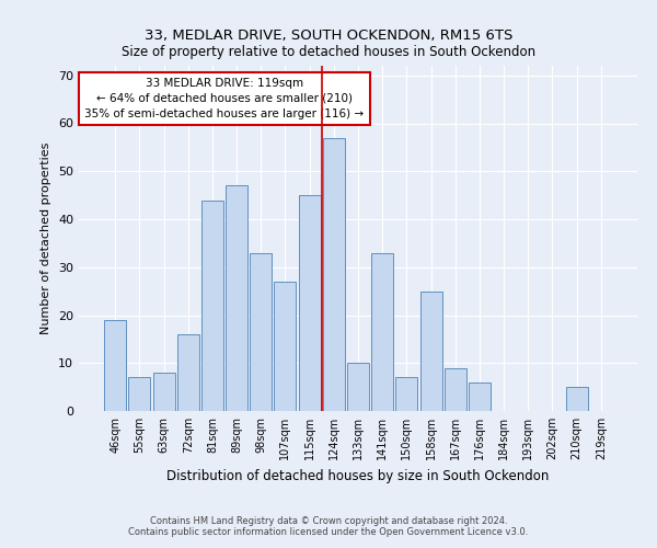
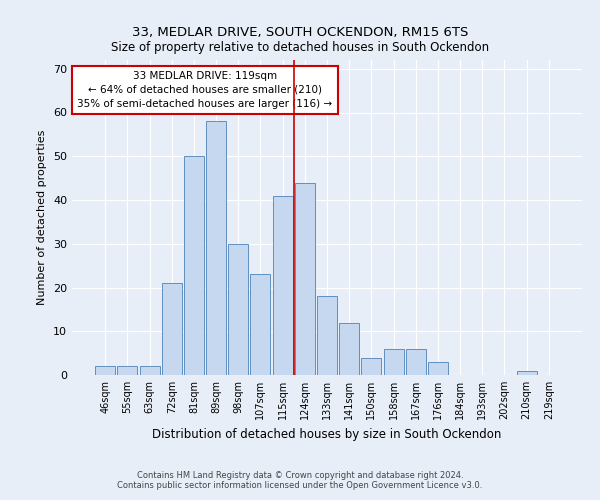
46sqm: 19 -> 2
55sqm: 7 -> 2
63sqm: 8 -> 2
72sqm: 16 -> 21
81sqm: 44 -> 50
89sqm: 47 -> 58
98sqm: 33 -> 30
107sqm: 27 -> 23
115sqm: 45 -> 41
124sqm: 57 -> 44
133sqm: 10 -> 18
141sqm: 33 -> 12
150sqm: 7 -> 4
158sqm: 25 -> 6
167sqm: 9 -> 6
176sqm: 6 -> 3
210sqm: 5 -> 1
